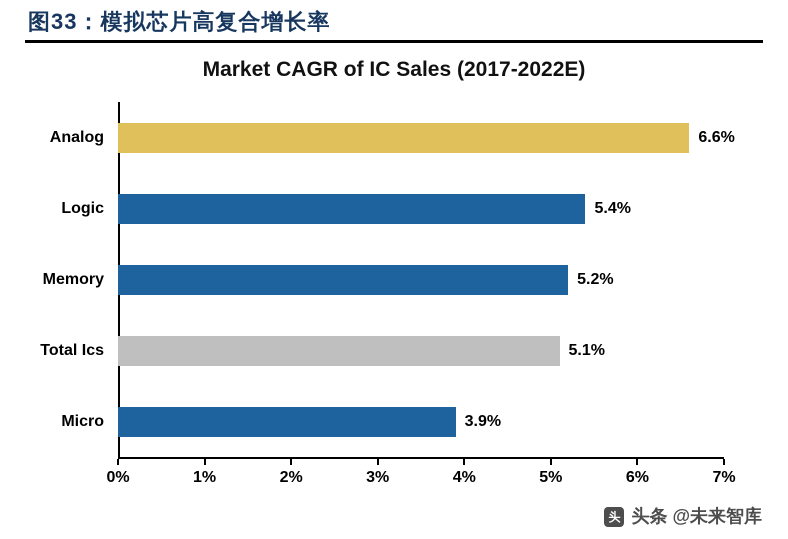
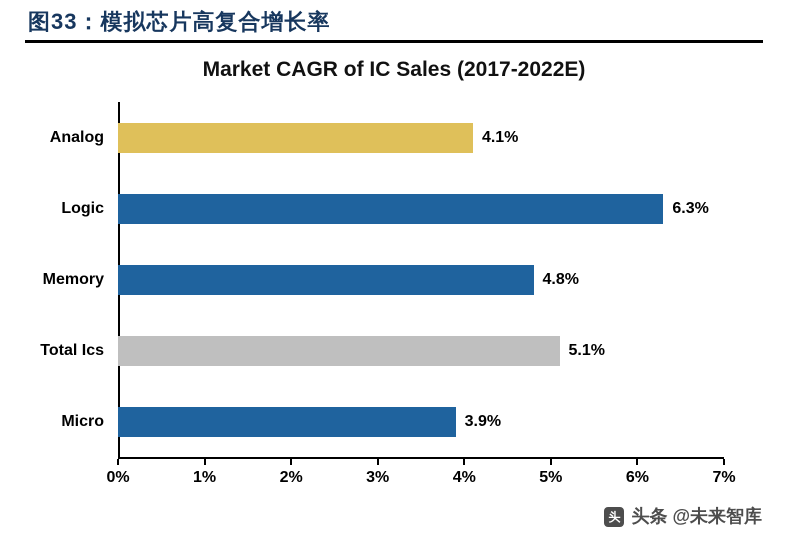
Analog: 6.6% -> 4.1%
Logic: 5.4% -> 6.3%
Memory: 5.2% -> 4.8%
